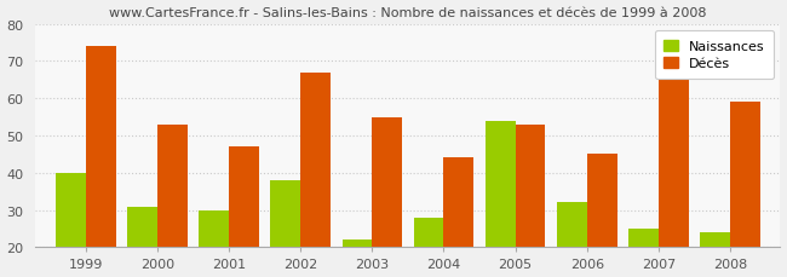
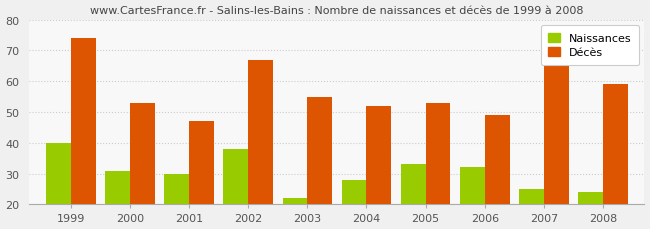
Décès/2004: 44 -> 52
Naissances/2005: 54 -> 33
Décès/2006: 45 -> 49
